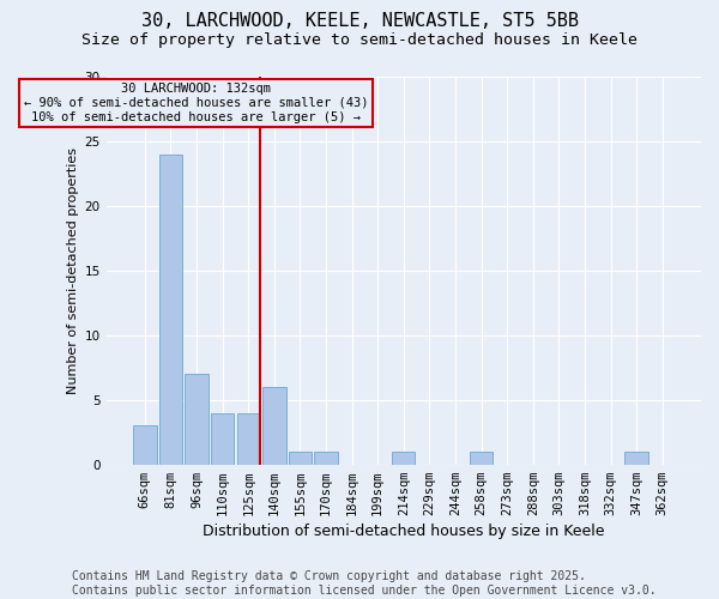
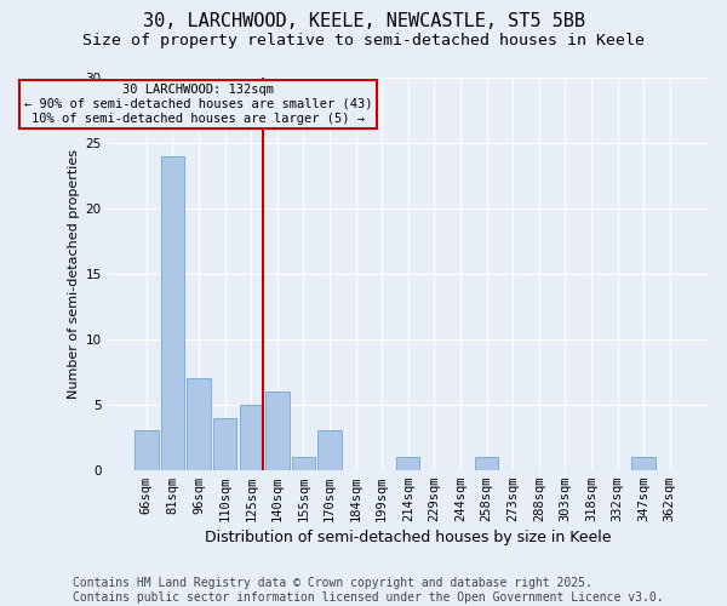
125sqm: 4 -> 5
170sqm: 1 -> 3
